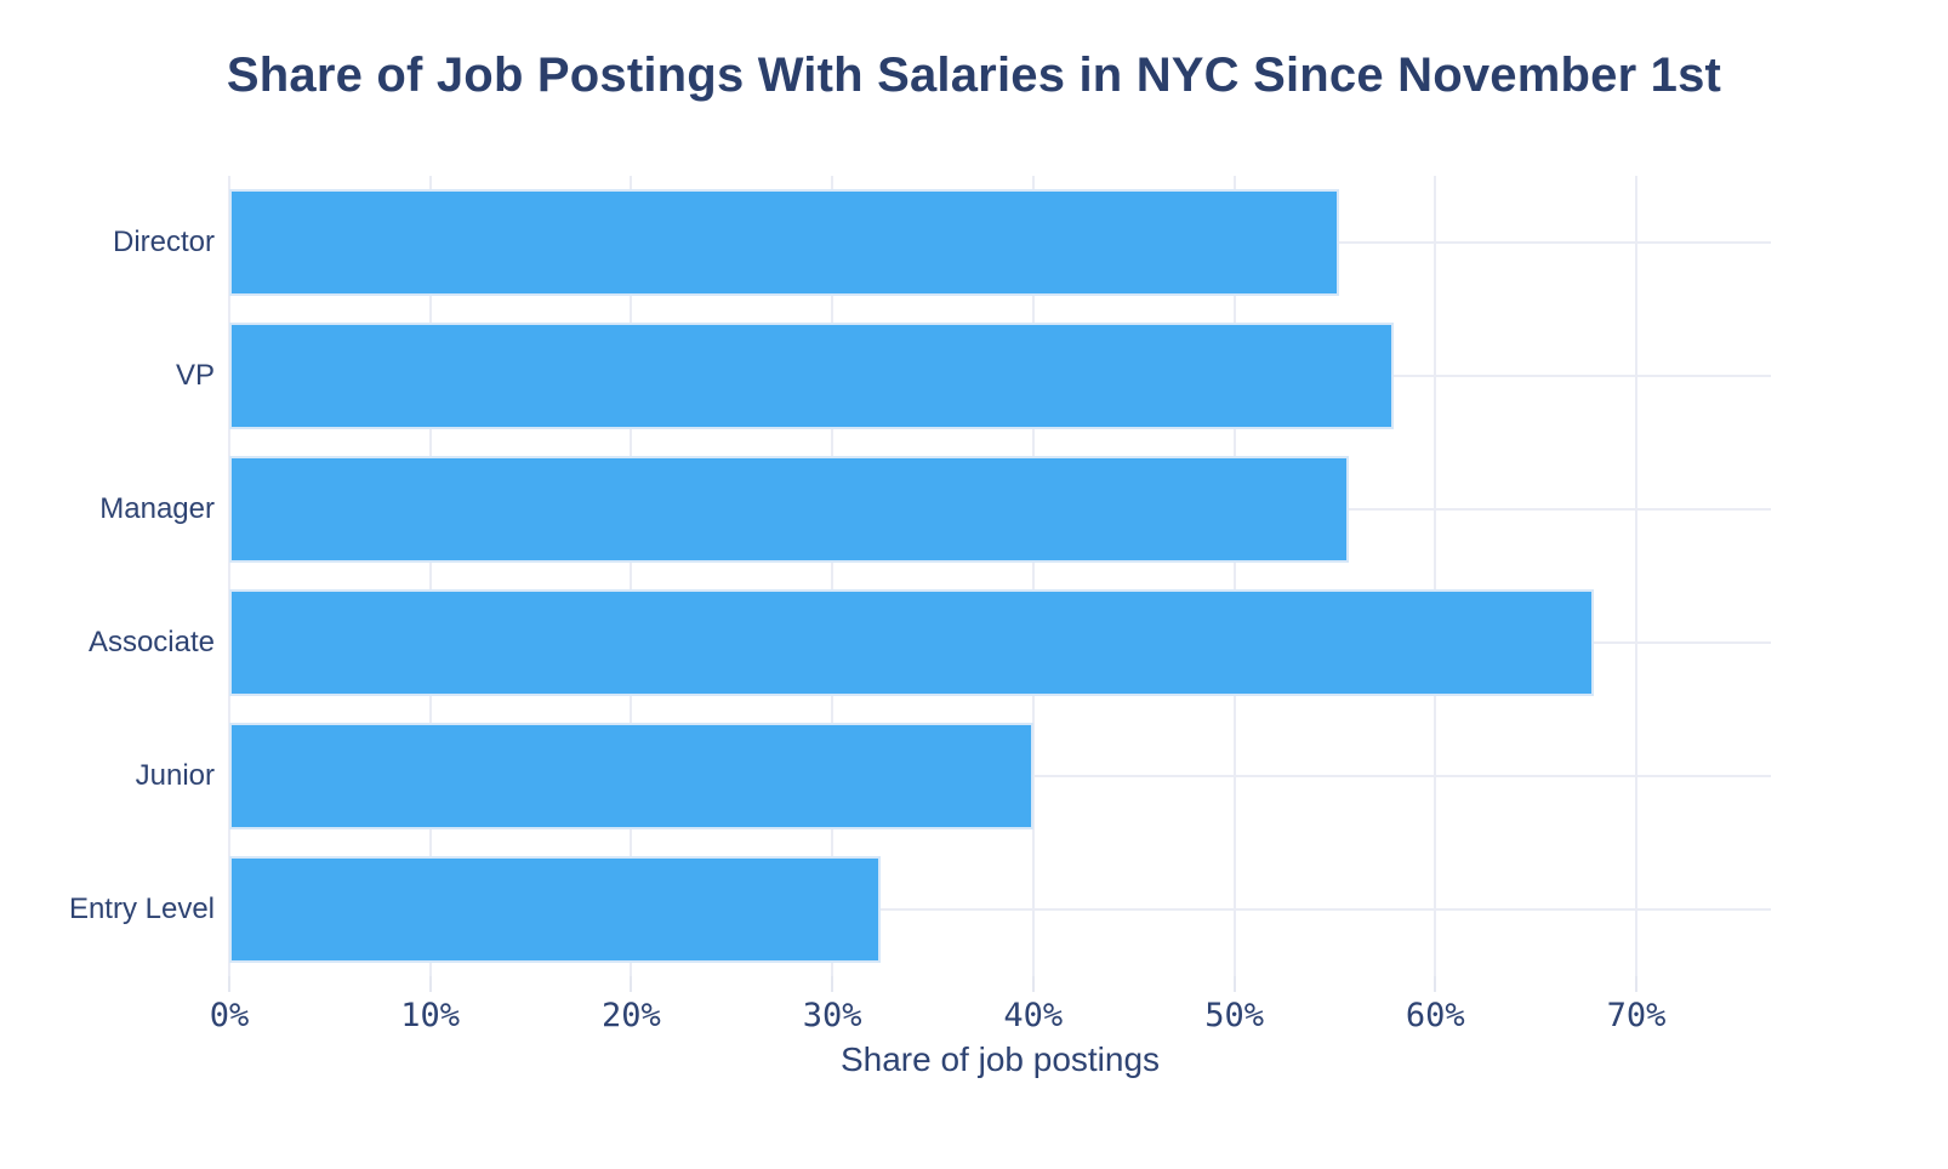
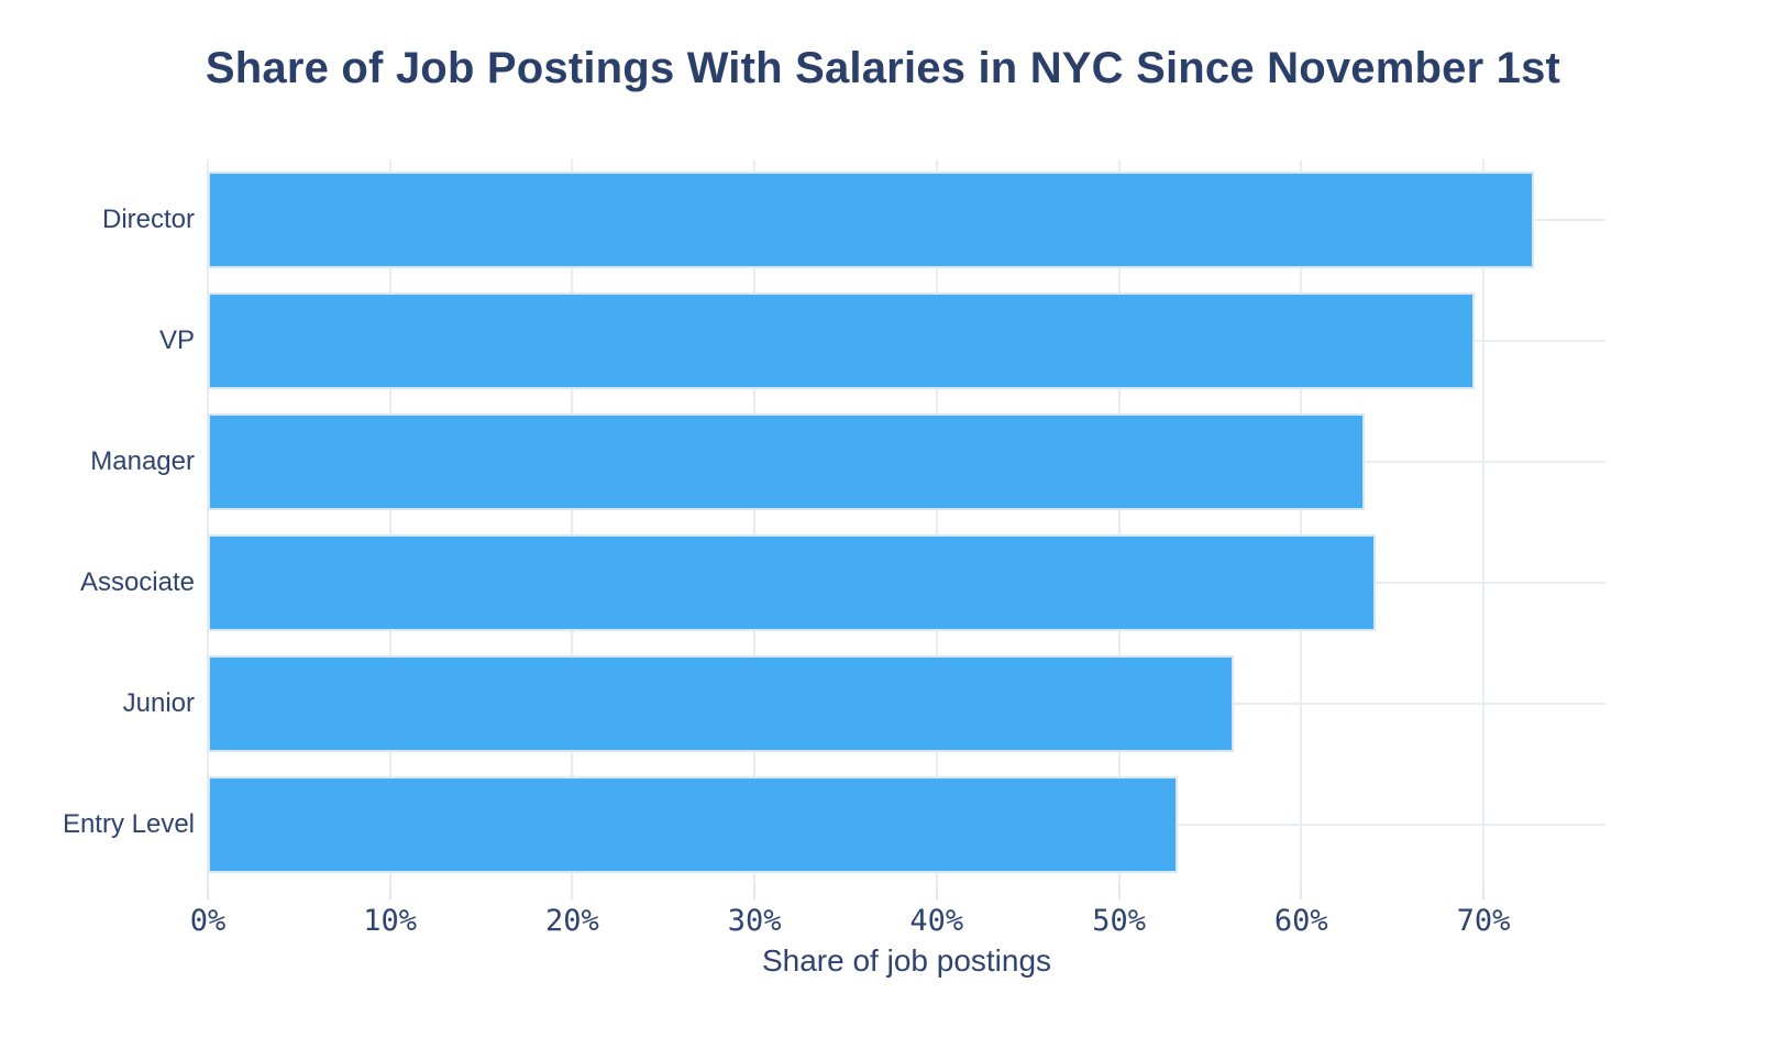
Director: 55.2% -> 72.8%
VP: 57.9% -> 69.5%
Manager: 55.7% -> 63.5%
Associate: 67.9% -> 64.1%
Junior: 40.0% -> 56.3%
Entry Level: 32.4% -> 53.2%
